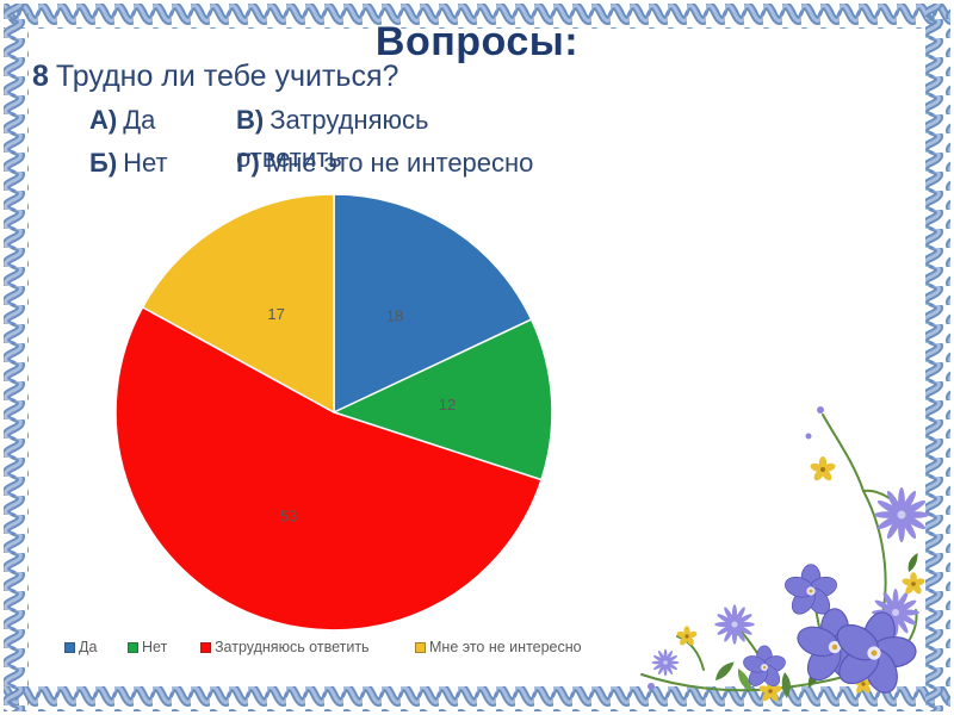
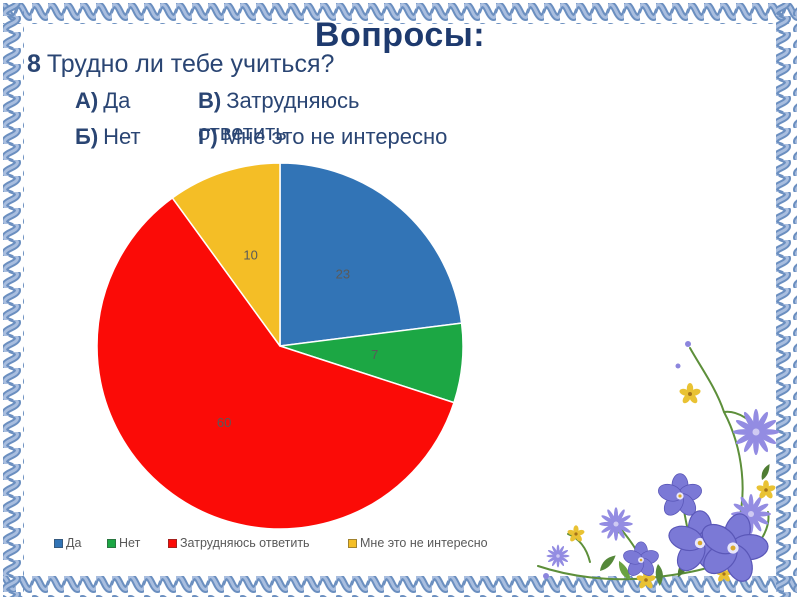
Да: 18 -> 23
Нет: 12 -> 7
Затрудняюсь ответить: 53 -> 60
Мне это не интересно: 17 -> 10
